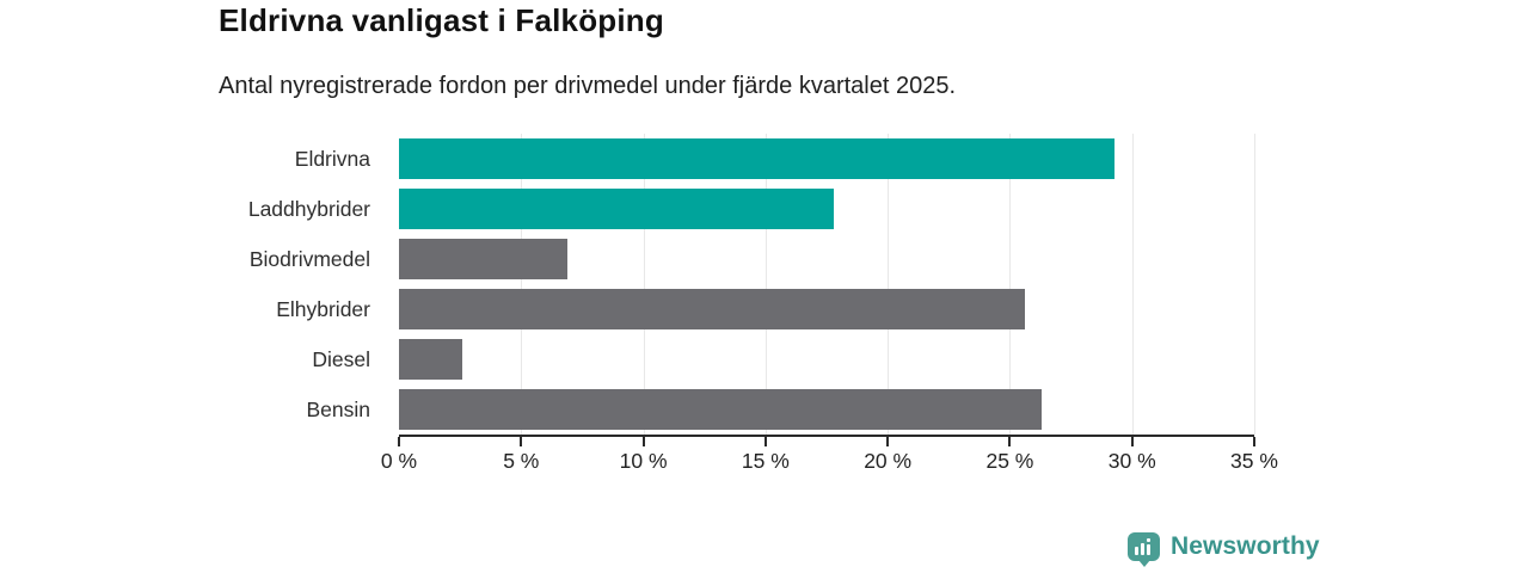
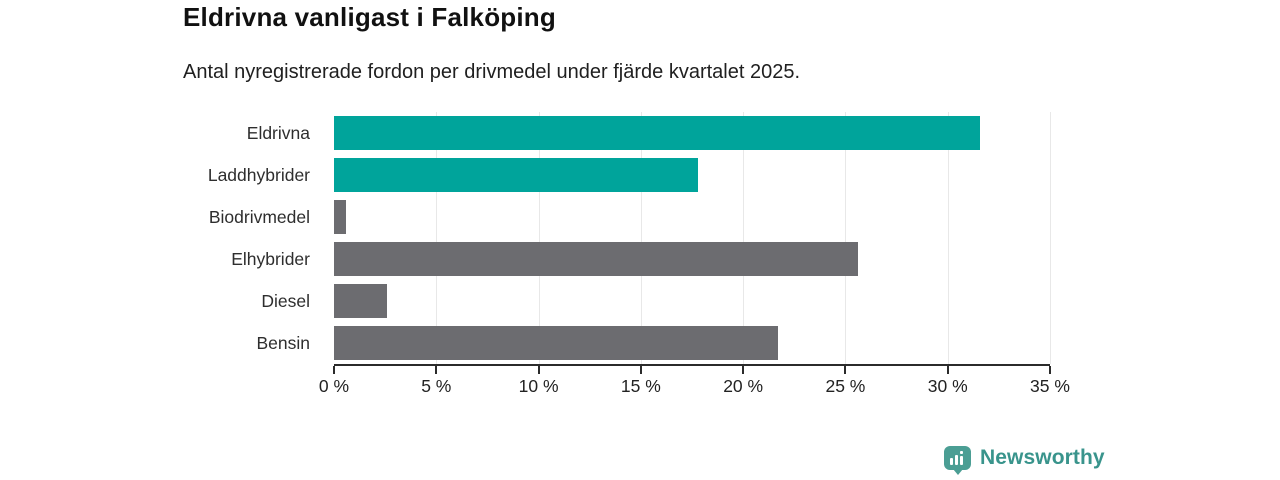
Eldrivna: 29.3% -> 31.6%
Biodrivmedel: 6.9% -> 0.6%
Bensin: 26.3% -> 21.7%
